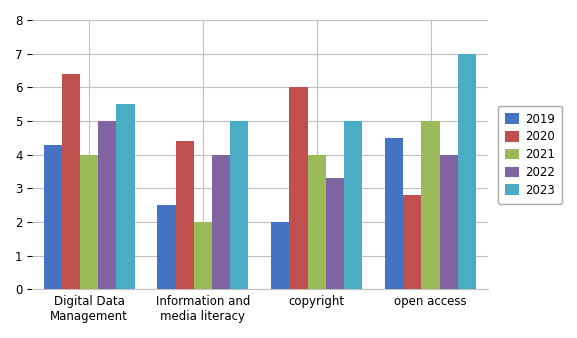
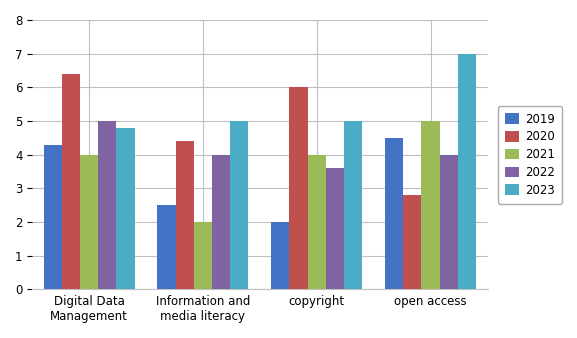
2023/Digital Data Management: 5.5 -> 4.8
2022/copyright: 3.3 -> 3.6
